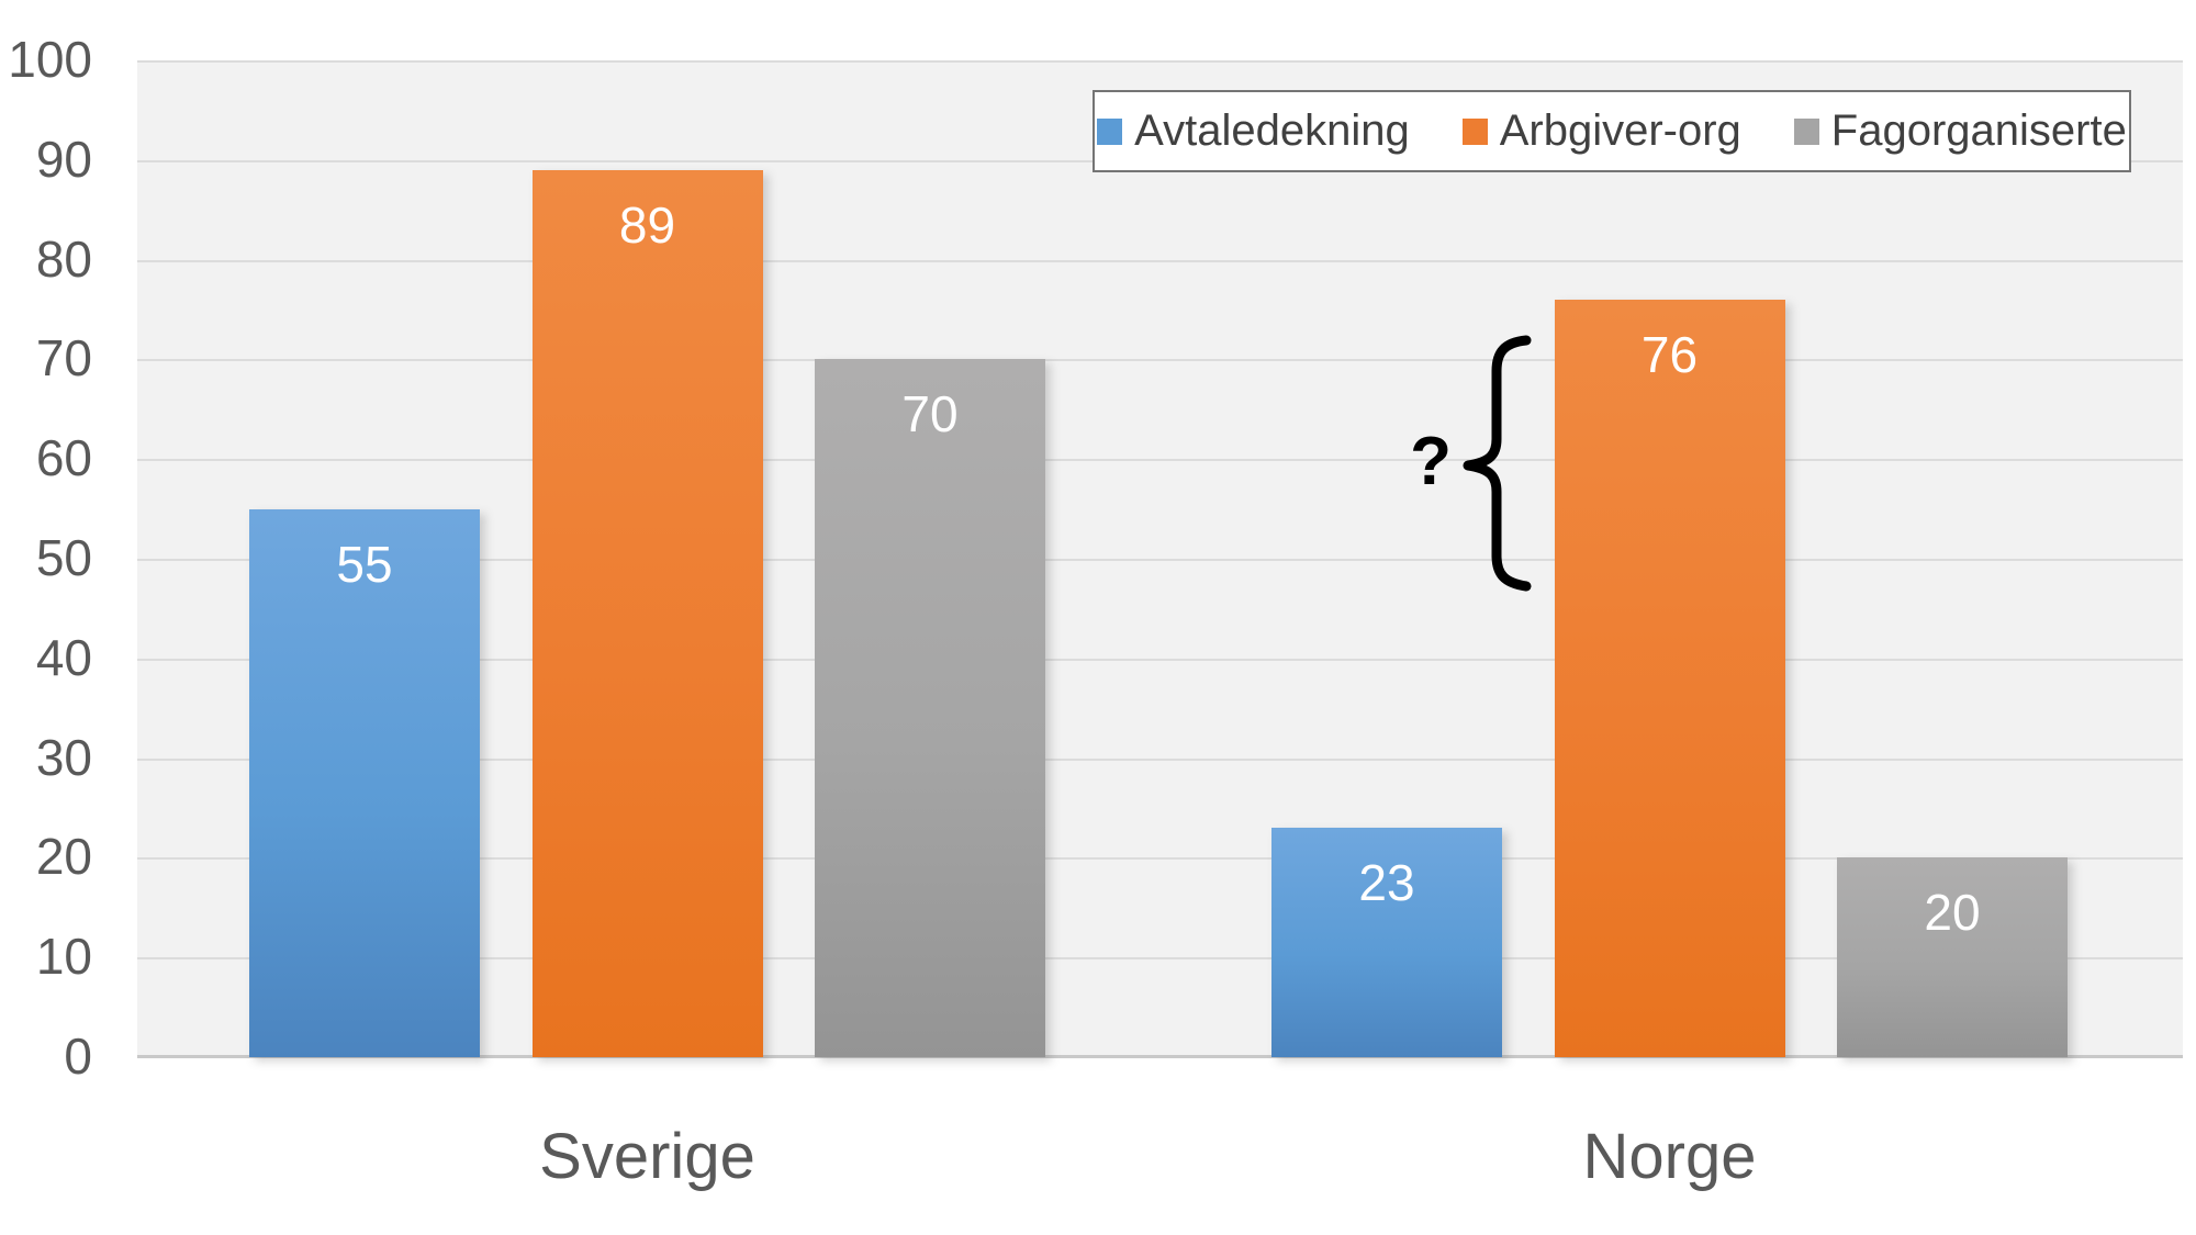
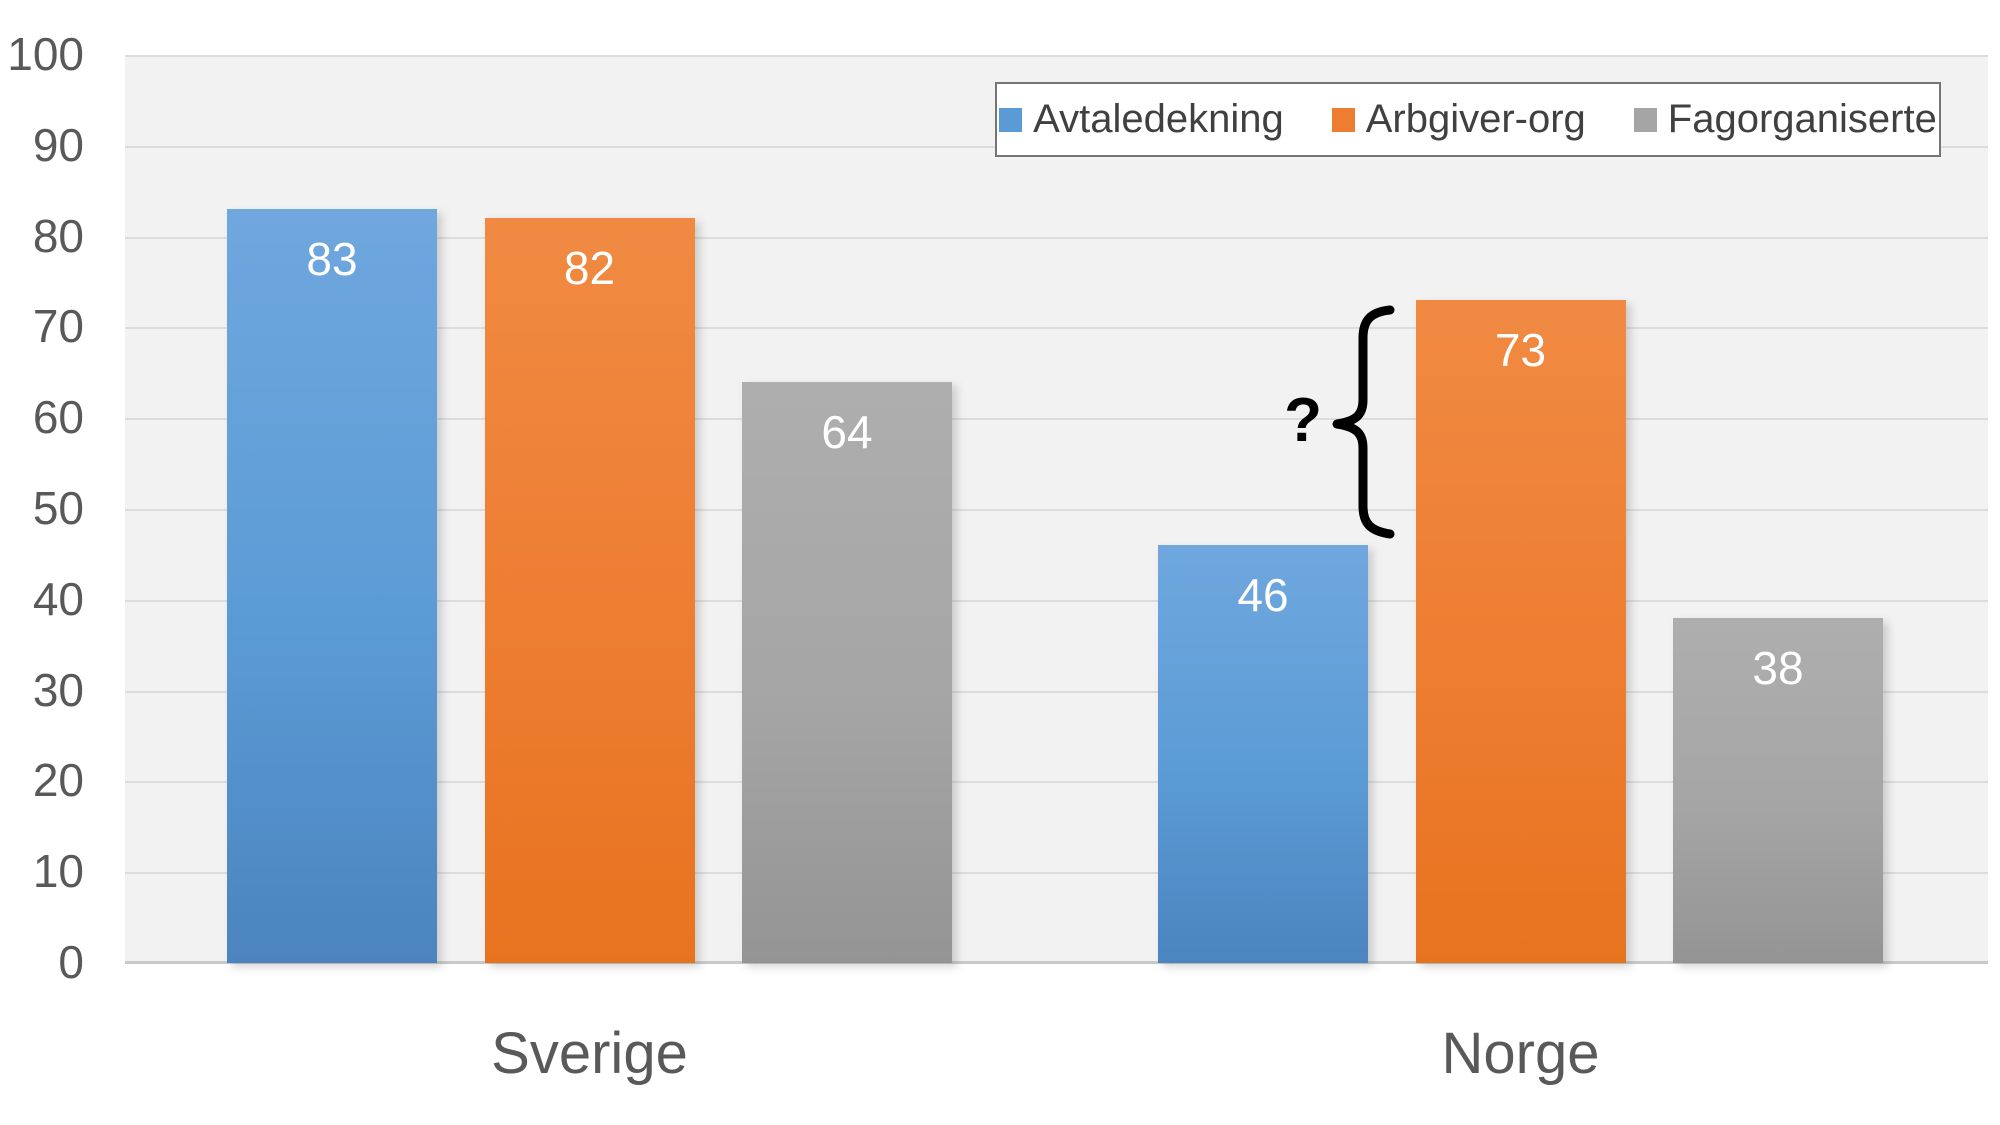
Avtaledekning/Sverige: 55 -> 83
Arbgiver-org/Sverige: 89 -> 82
Fagorganiserte/Sverige: 70 -> 64
Avtaledekning/Norge: 23 -> 46
Arbgiver-org/Norge: 76 -> 73
Fagorganiserte/Norge: 20 -> 38
